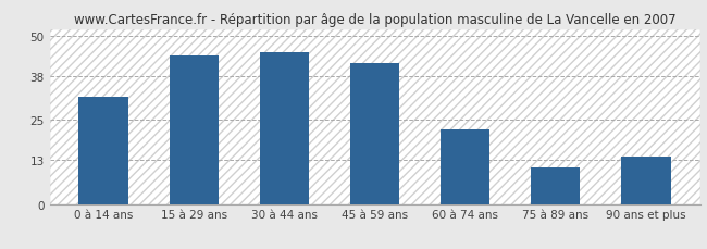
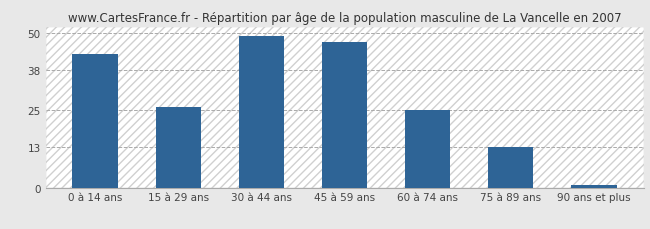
0 à 14 ans: 32 -> 43
15 à 29 ans: 44 -> 26
30 à 44 ans: 45 -> 49
45 à 59 ans: 42 -> 47
60 à 74 ans: 22 -> 25
75 à 89 ans: 11 -> 13
90 ans et plus: 14 -> 1
